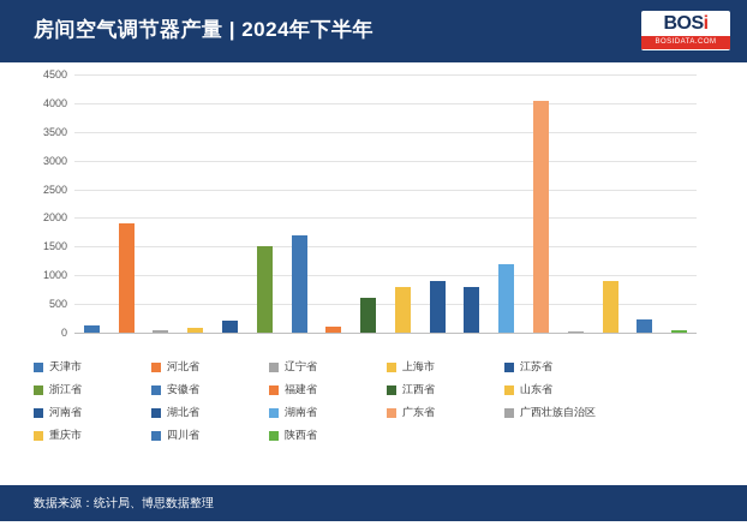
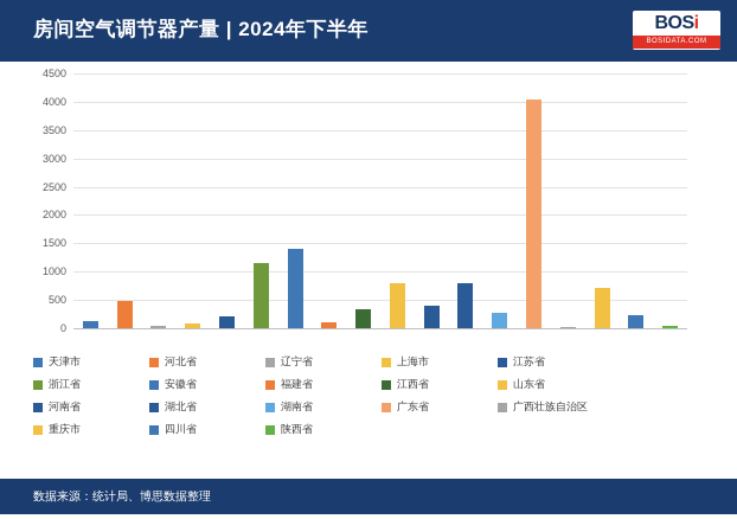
河北省: 1900 -> 500
浙江省: 1500 -> 1200
安徽省: 1700 -> 1400
江西省: 600 -> 300
河南省: 900 -> 400
湖南省: 1200 -> 300
重庆市: 900 -> 700
